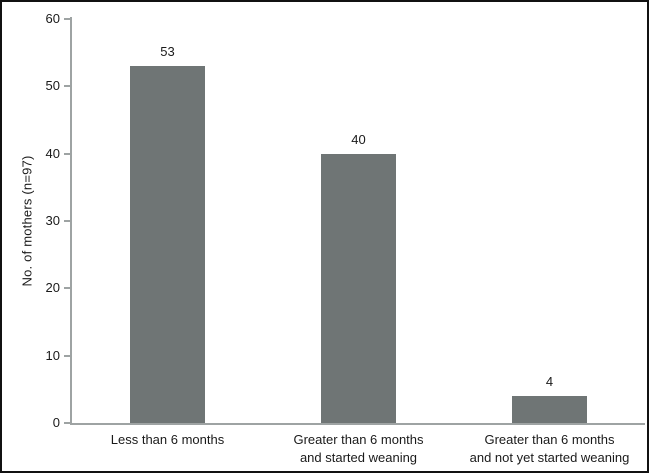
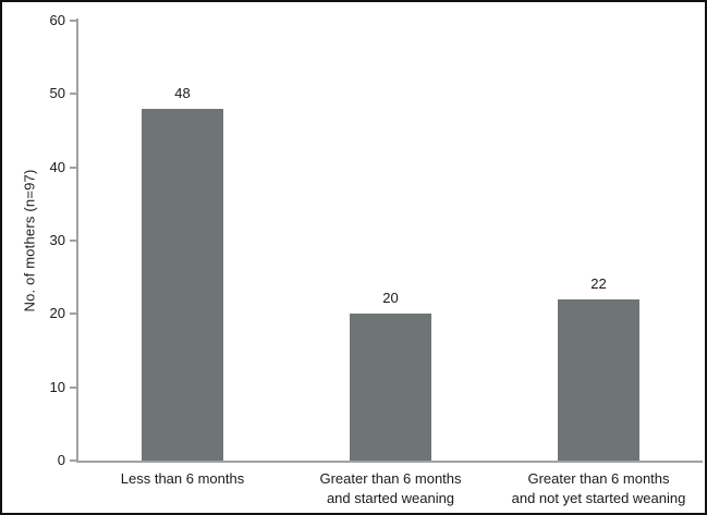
Less than 6 months: 53 -> 48
Greater than 6 months and started weaning: 40 -> 20
Greater than 6 months and not yet started weaning: 4 -> 22
